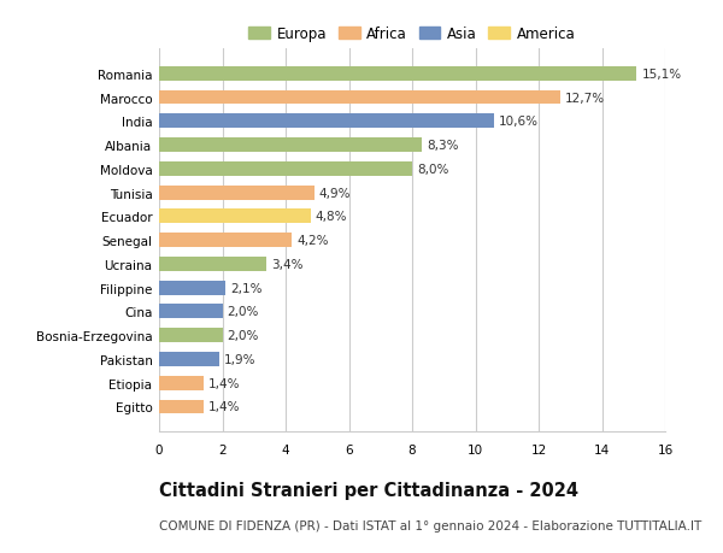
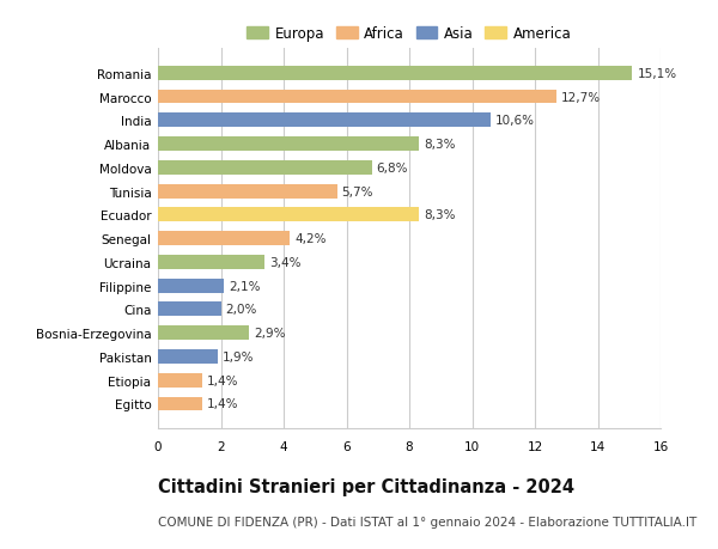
Moldova: 8,0% -> 6,8%
Tunisia: 4,9% -> 5,7%
Ecuador: 4,8% -> 8,3%
Bosnia-Erzegovina: 2,0% -> 2,9%
